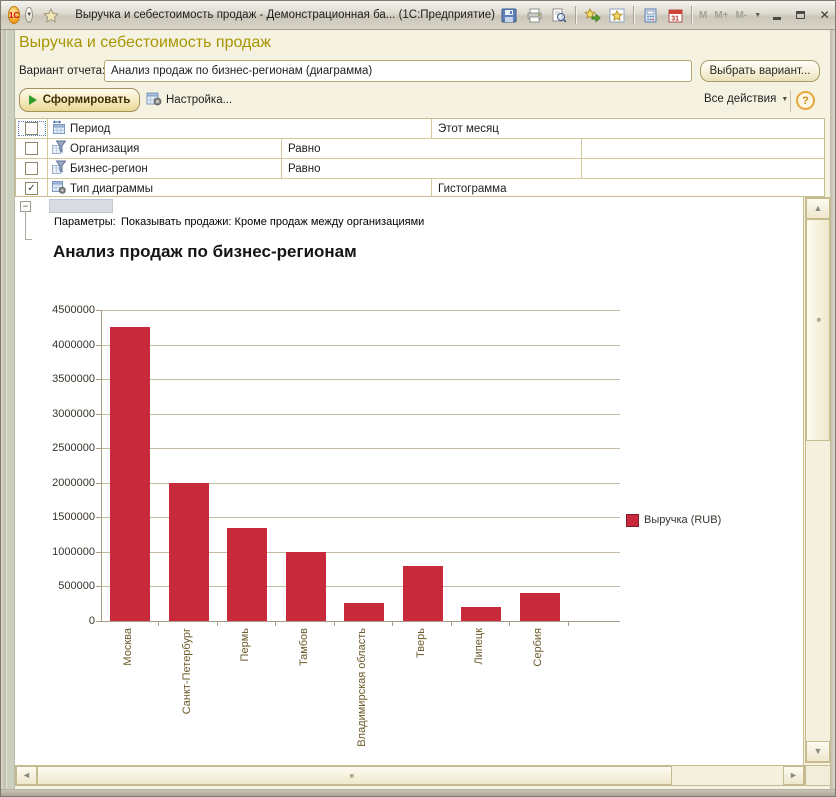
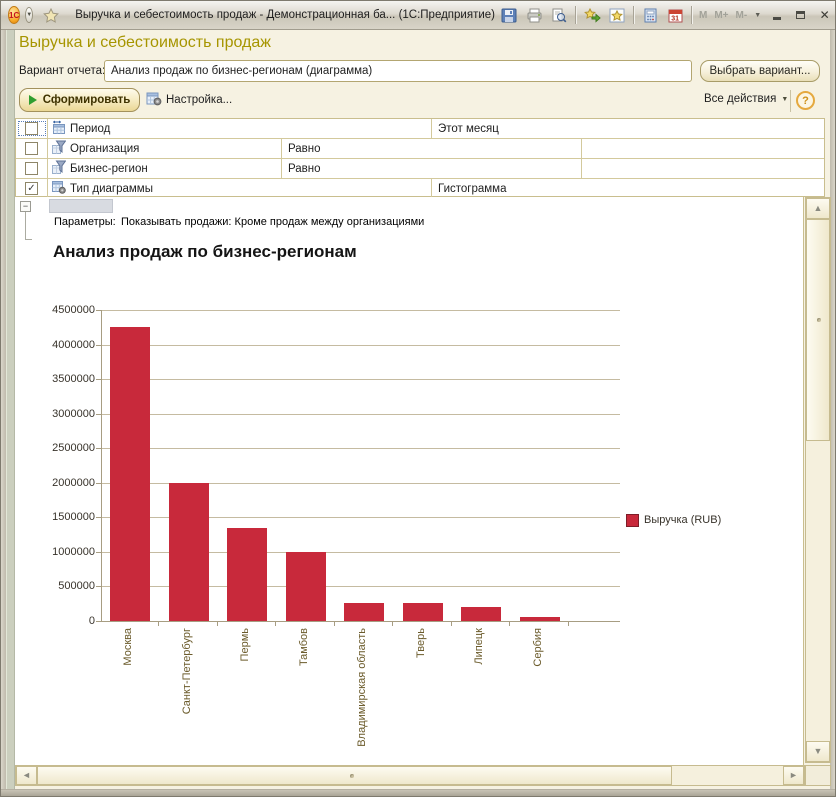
Тверь: 800000 -> 300000
Сербия: 400000 -> 100000
